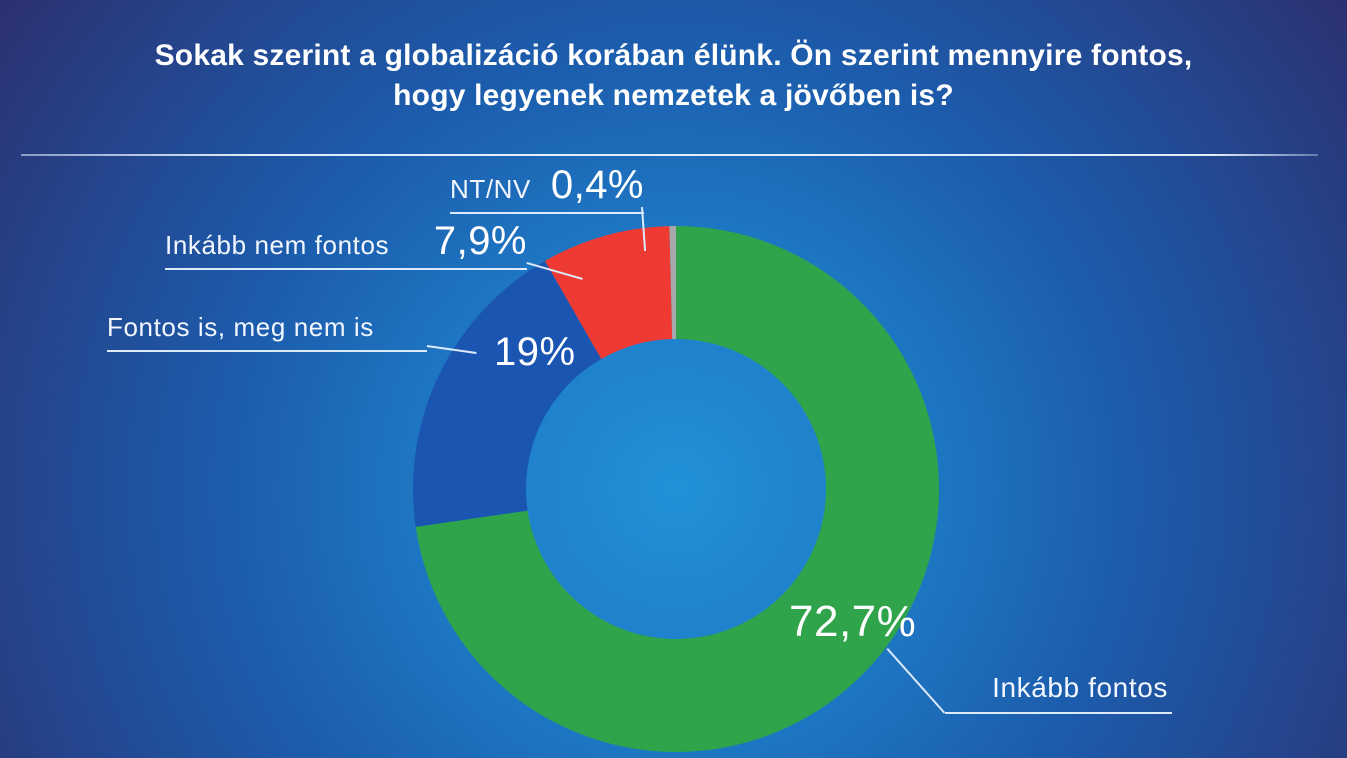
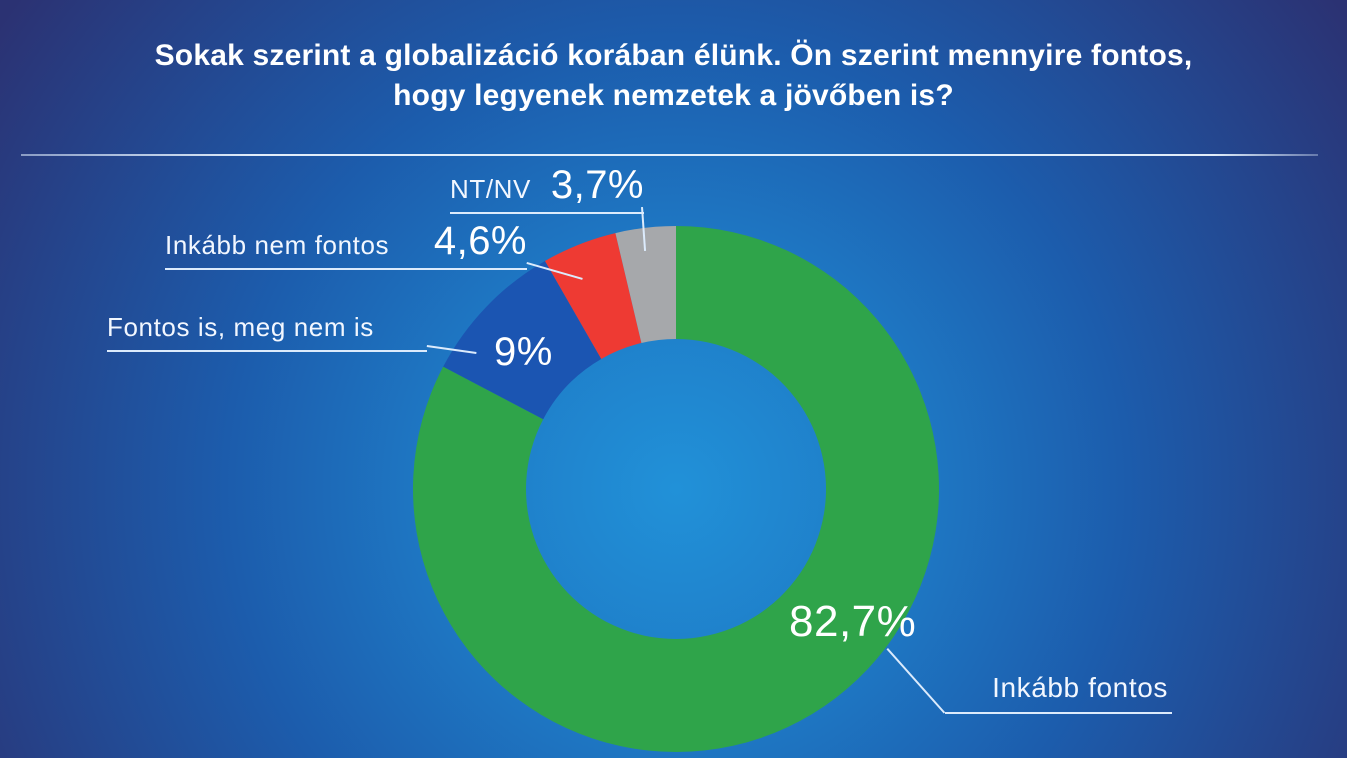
Inkább fontos: 72,7% -> 82,7%
Fontos is, meg nem is: 19% -> 9%
Inkább nem fontos: 7,9% -> 4,6%
NT/NV: 0,4% -> 3,7%
